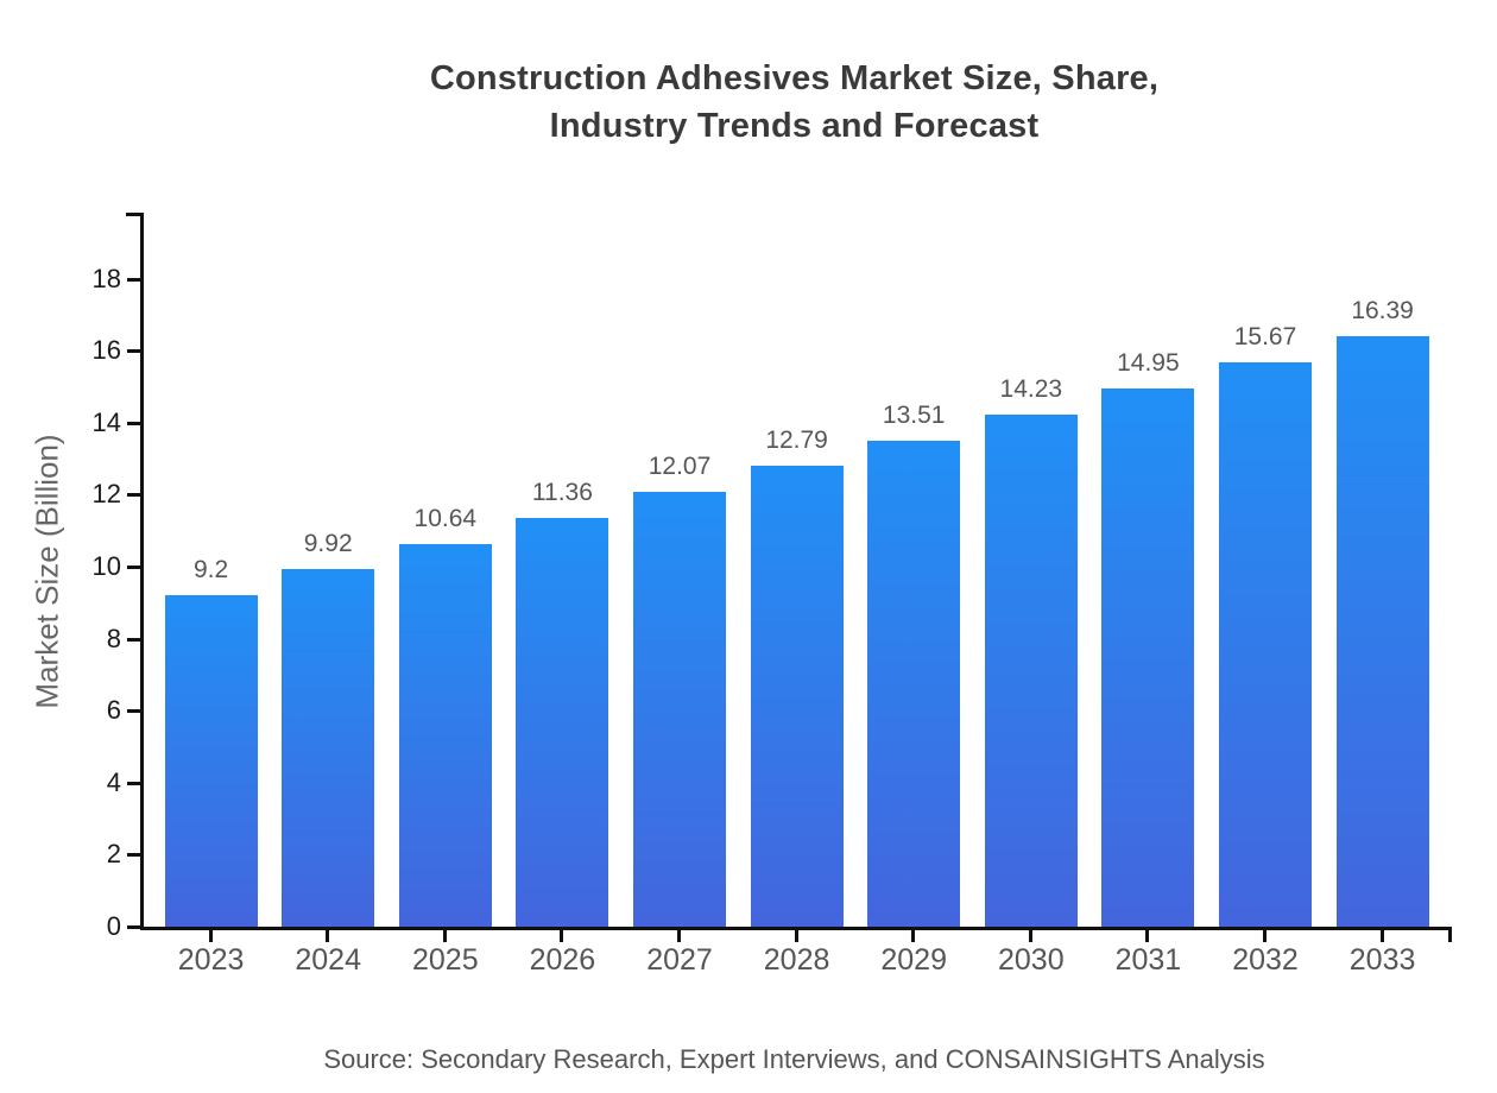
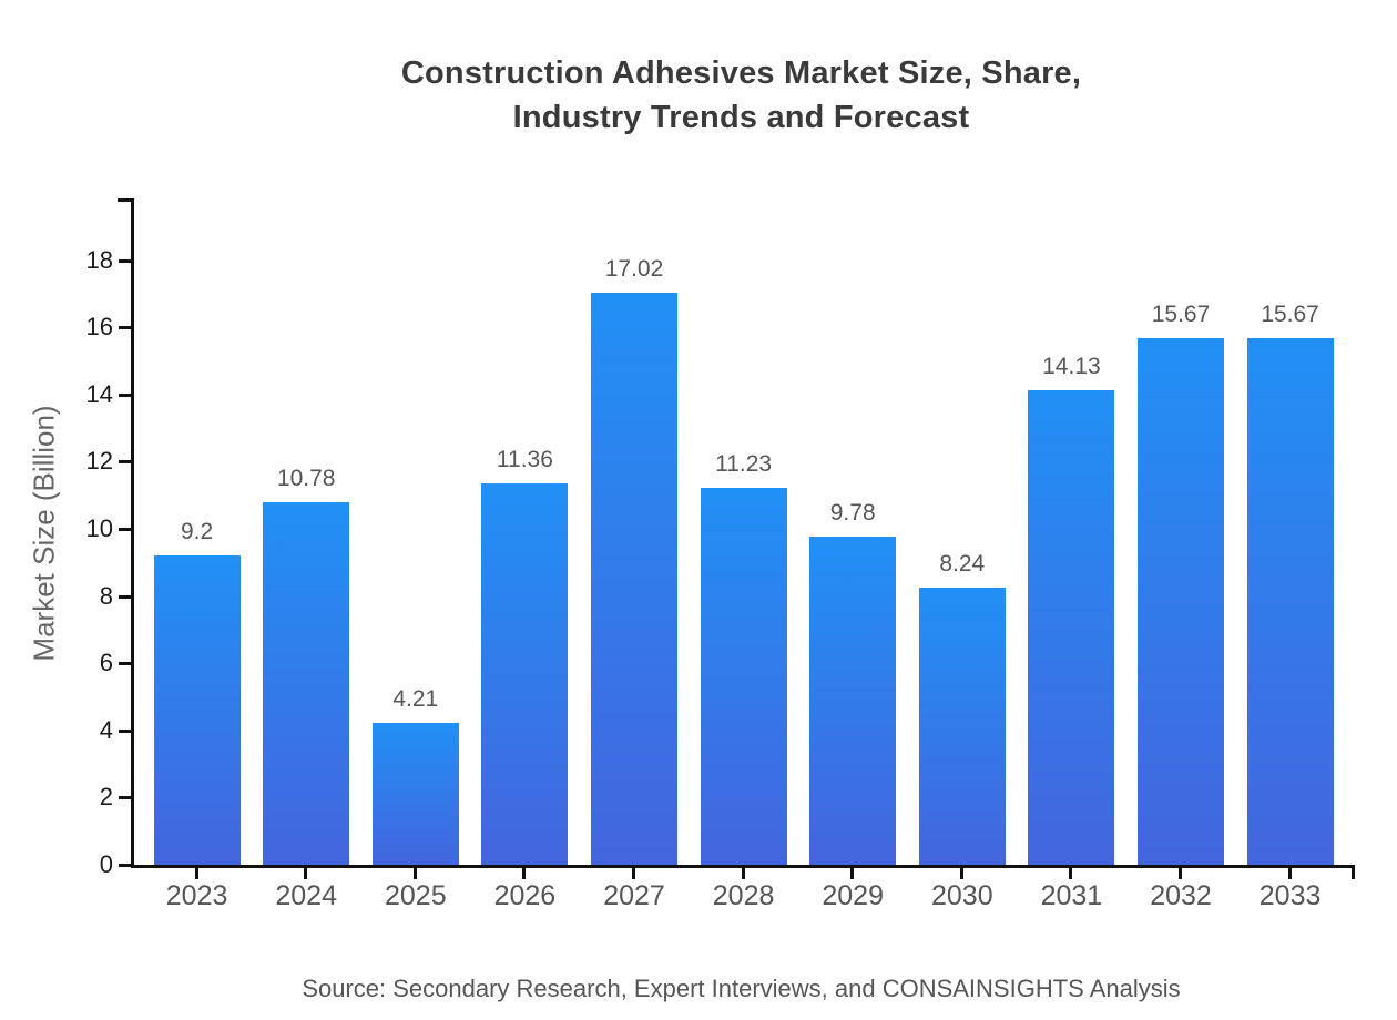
2024: 9.92 -> 10.78
2025: 10.64 -> 4.21
2027: 12.07 -> 17.02
2028: 12.79 -> 11.23
2029: 13.51 -> 9.78
2030: 14.23 -> 8.24
2031: 14.95 -> 14.13
2033: 16.39 -> 15.67
